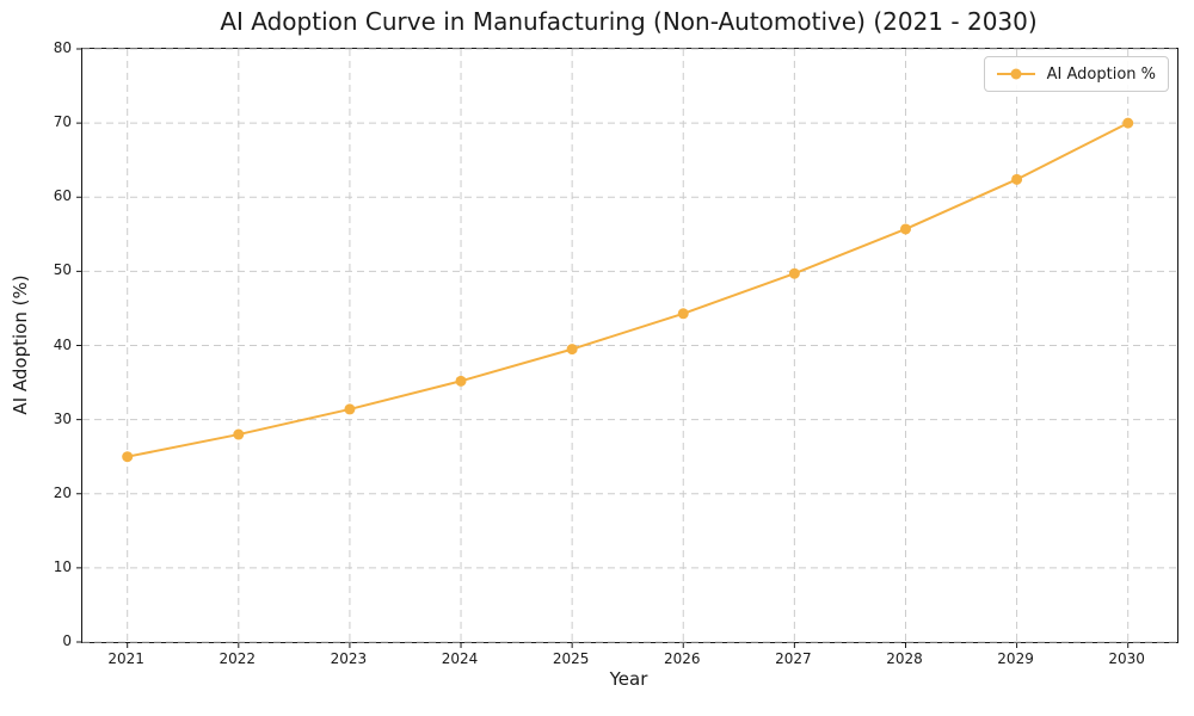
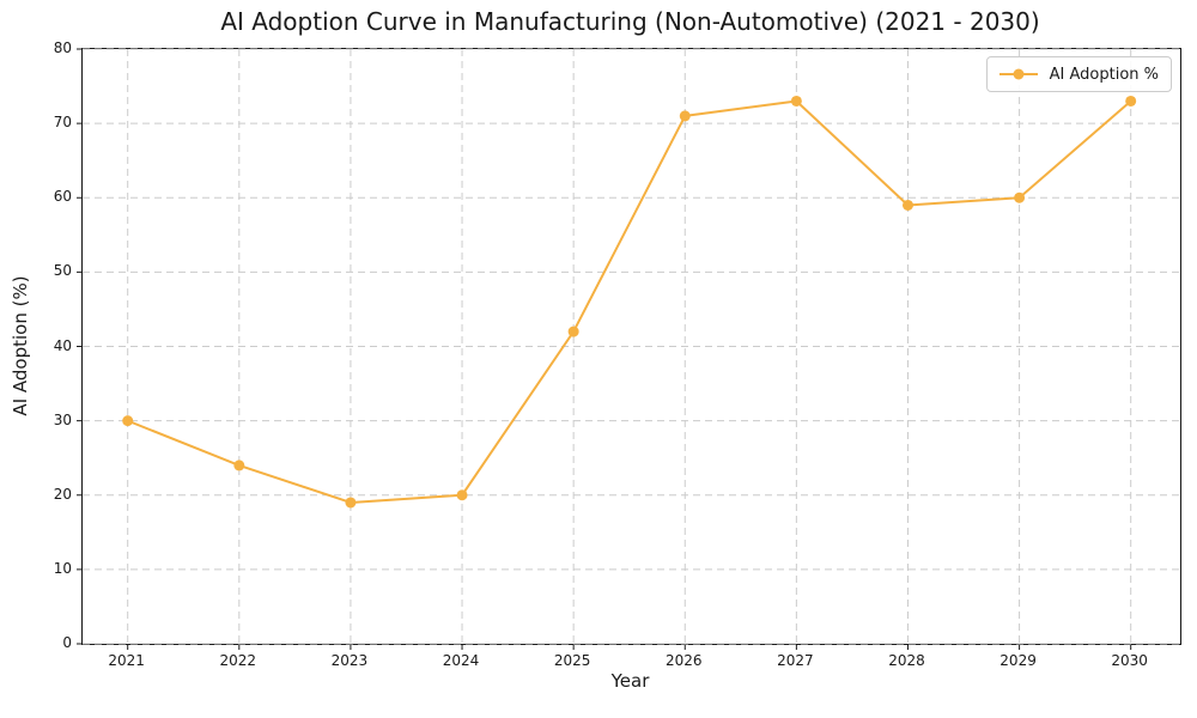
2021: 25 -> 30
2022: 28 -> 24
2023: 31 -> 19
2024: 35 -> 20
2025: 40 -> 42
2026: 44 -> 71
2027: 50 -> 73
2028: 56 -> 59
2029: 62 -> 60
2030: 70 -> 73
